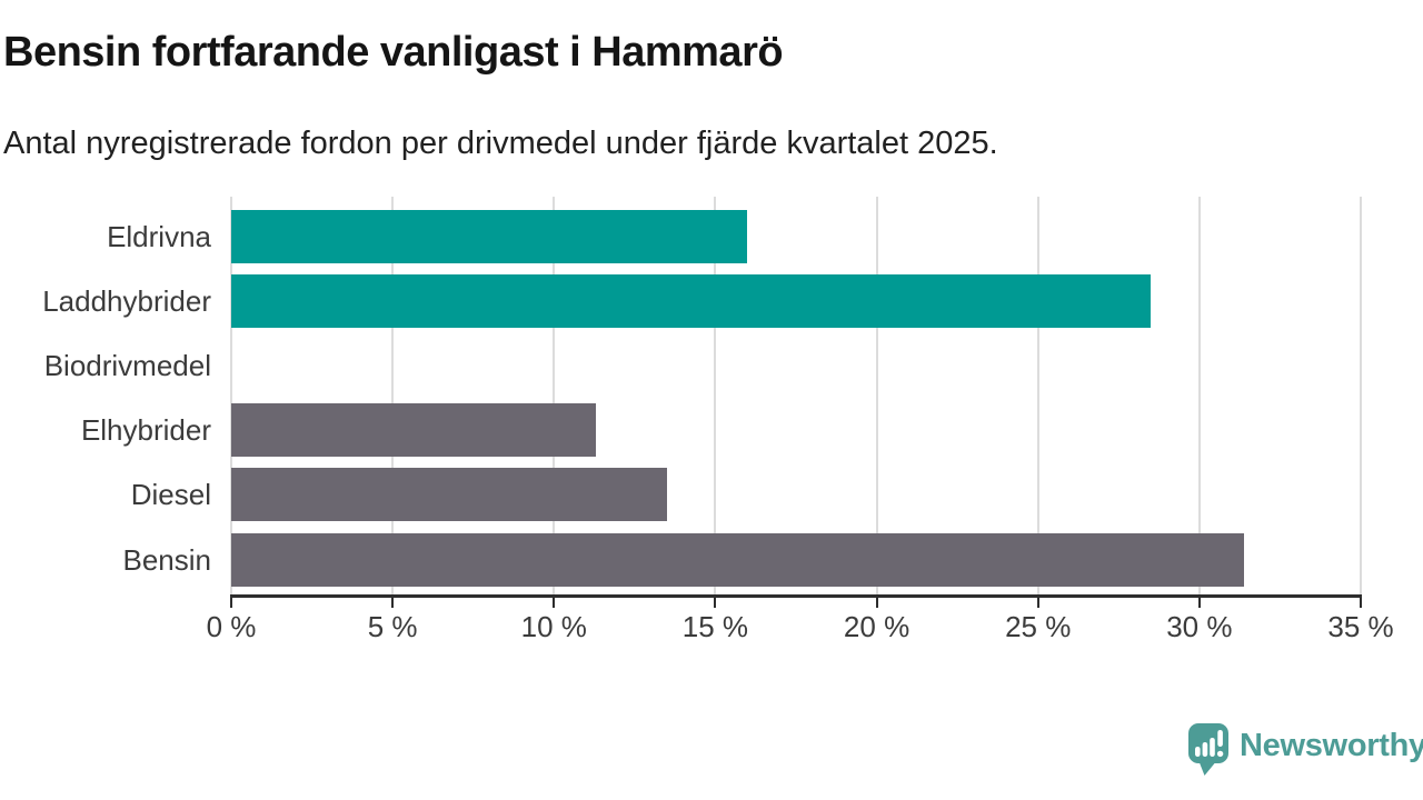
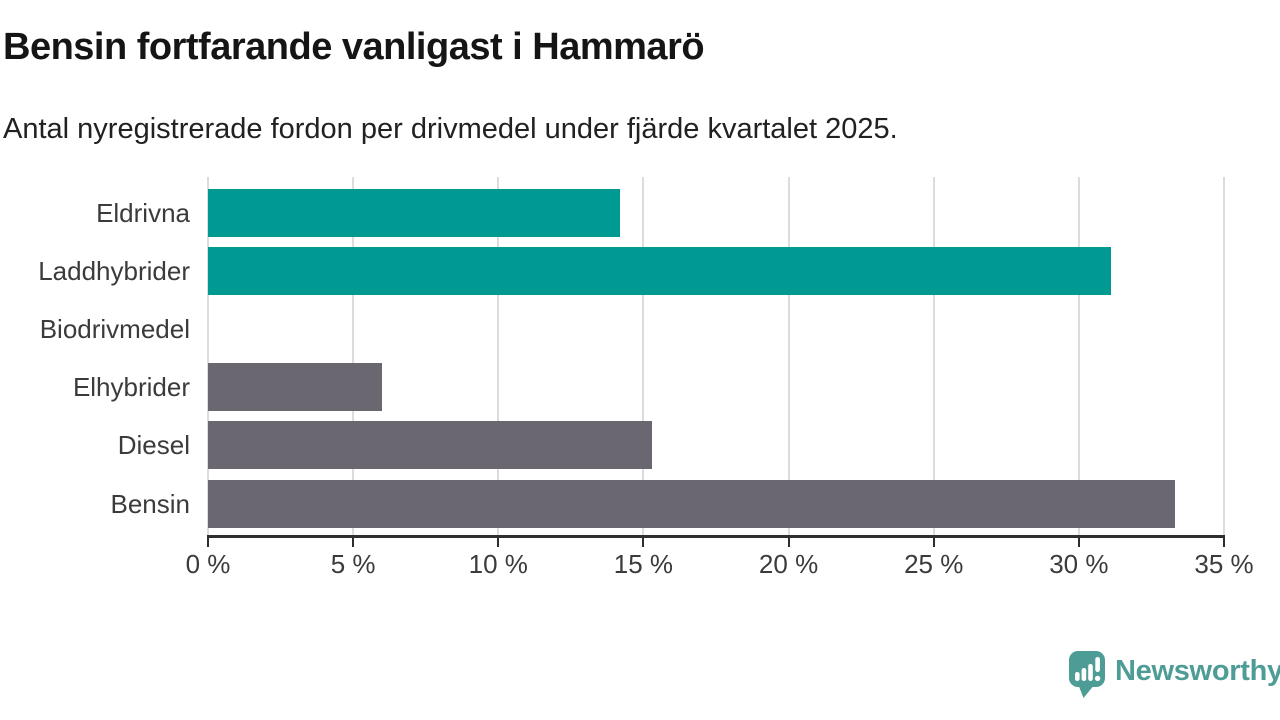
Eldrivna: 16.0% -> 14.2%
Laddhybrider: 28.5% -> 31.1%
Elhybrider: 11.3% -> 6.0%
Diesel: 13.5% -> 15.3%
Bensin: 31.4% -> 33.3%
